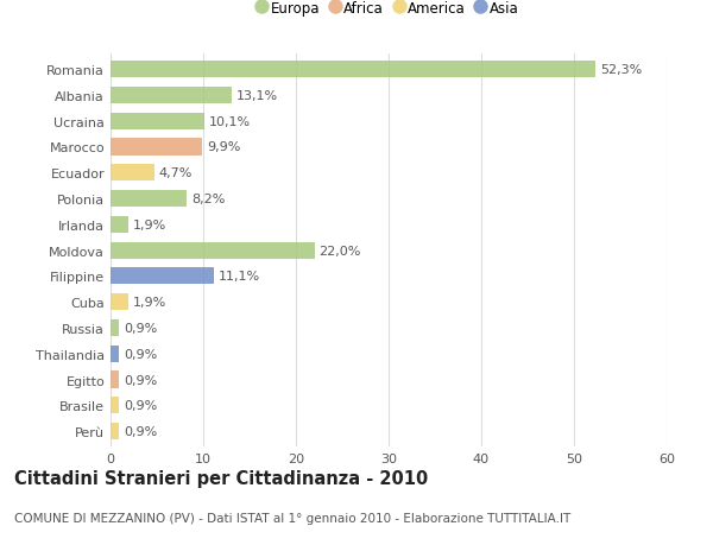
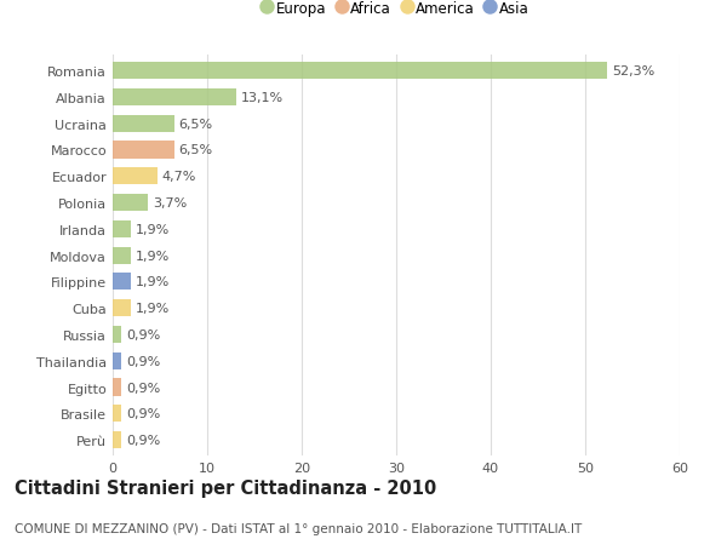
Ucraina: 10,1% -> 6,5%
Marocco: 9,9% -> 6,5%
Polonia: 8,2% -> 3,7%
Moldova: 22,0% -> 1,9%
Filippine: 11,1% -> 1,9%
